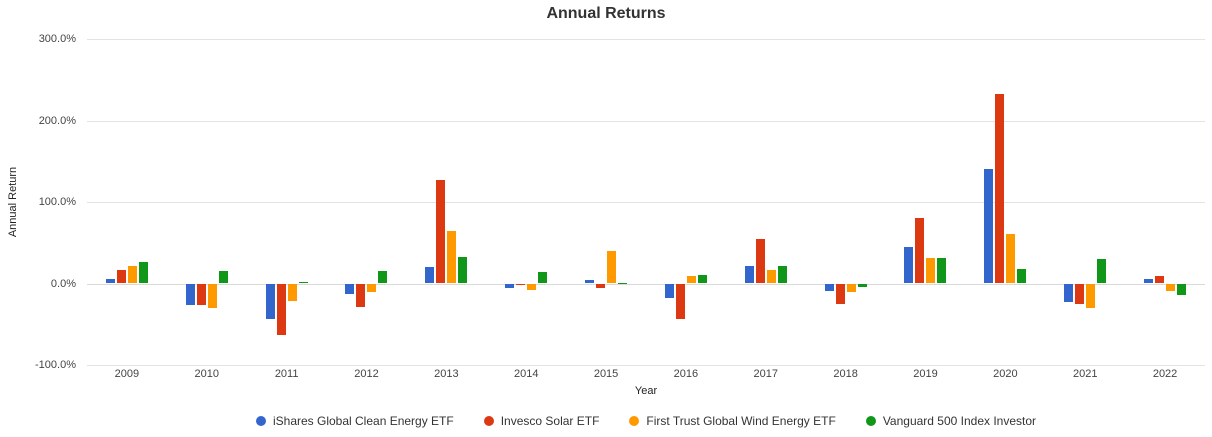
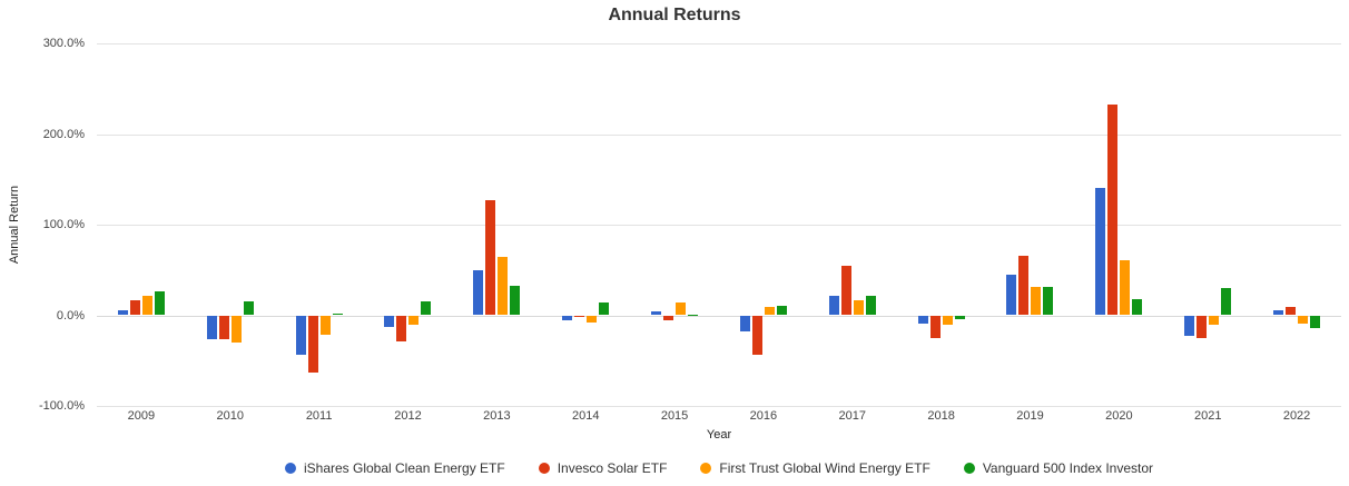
iShares Global Clean Energy ETF/2013: 20% -> 50%
First Trust Global Wind Energy ETF/2015: 40% -> 10%
Invesco Solar ETF/2019: 80% -> 70%
First Trust Global Wind Energy ETF/2021: -30% -> -10%
